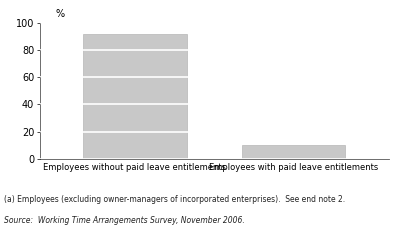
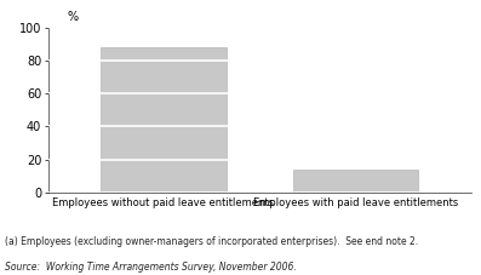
Employees without paid leave entitlements: 92 -> 88
Employees with paid leave entitlements: 10 -> 14
